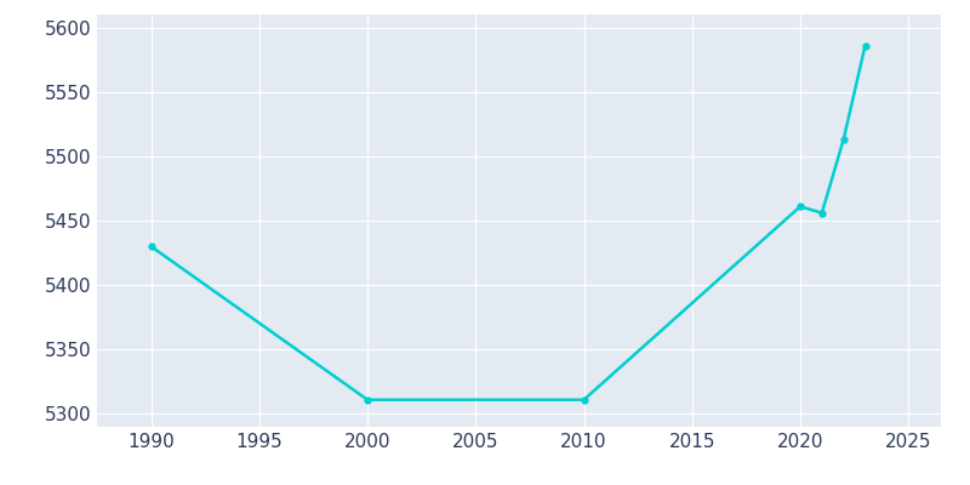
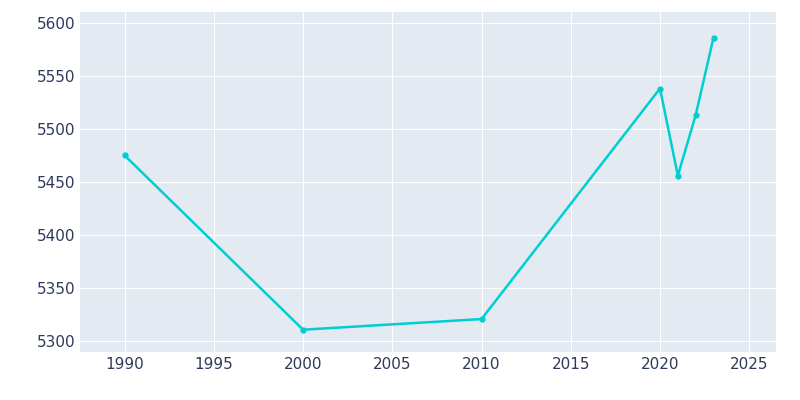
1990: 5430 -> 5475
2010: 5311 -> 5321
2020: 5461 -> 5538
